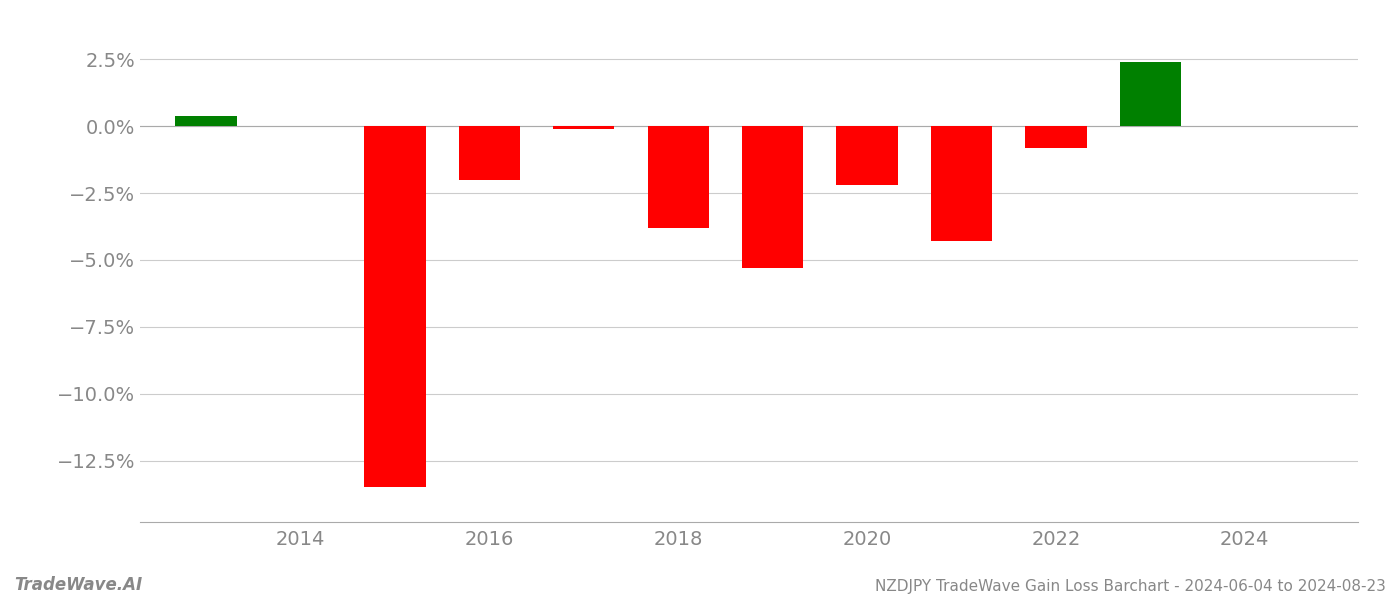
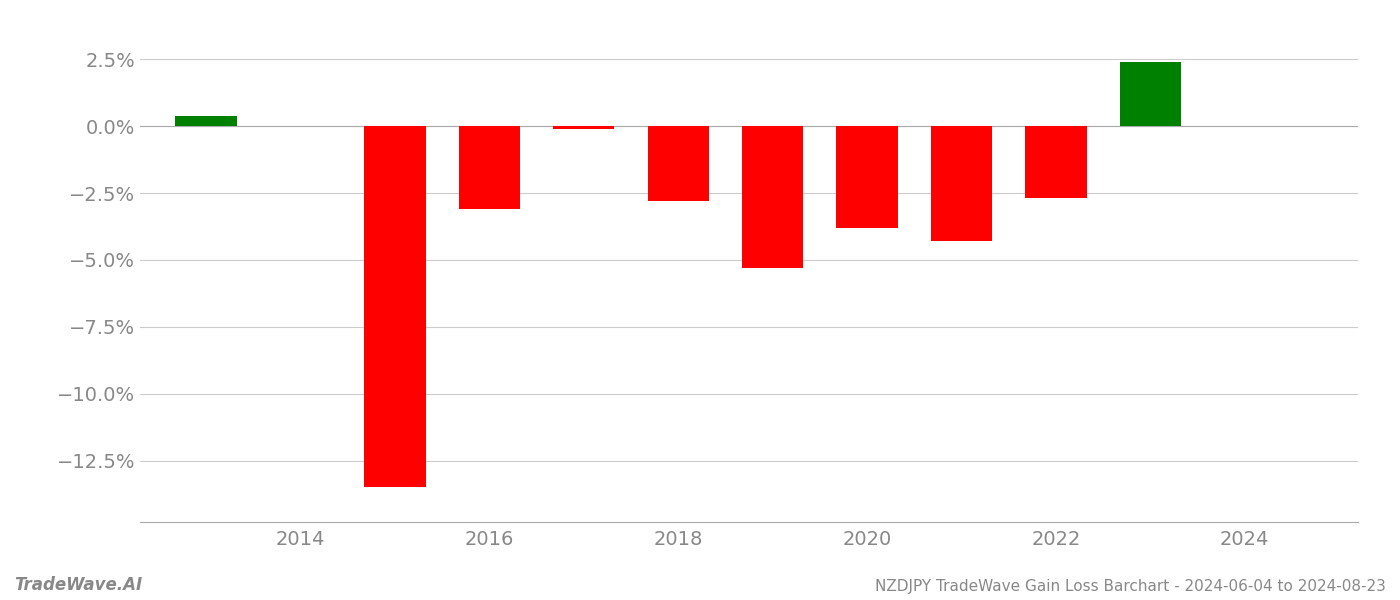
2016: -2.0% -> -3.1%
2018: -3.8% -> -2.8%
2020: -2.2% -> -3.8%
2022: -0.8% -> -2.7%
